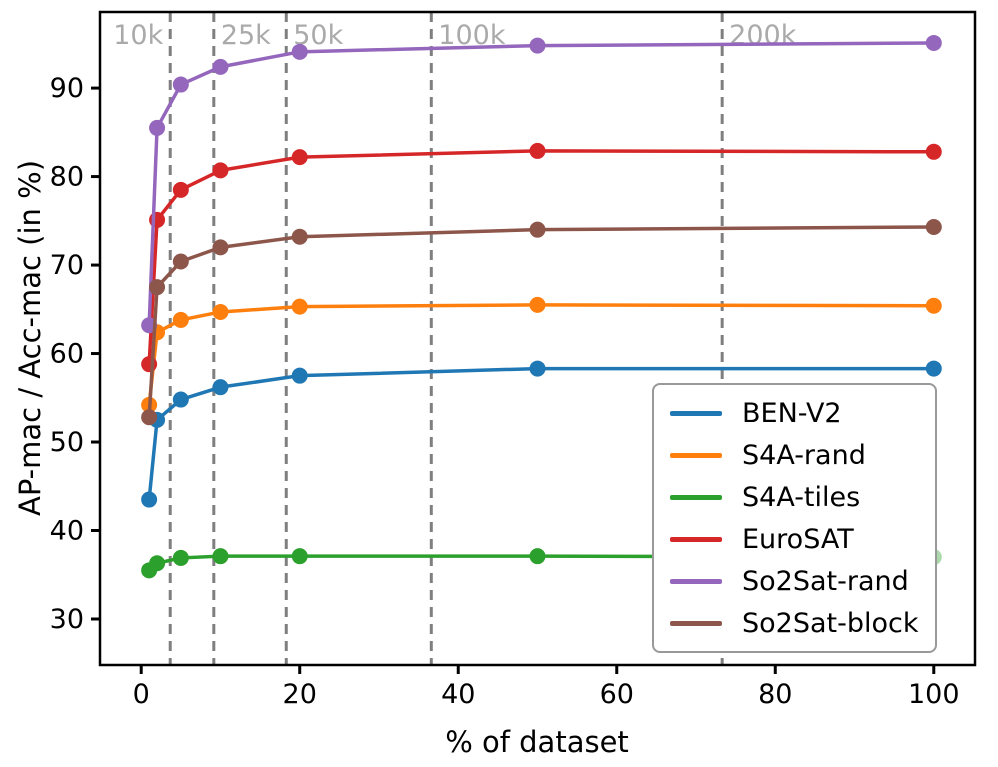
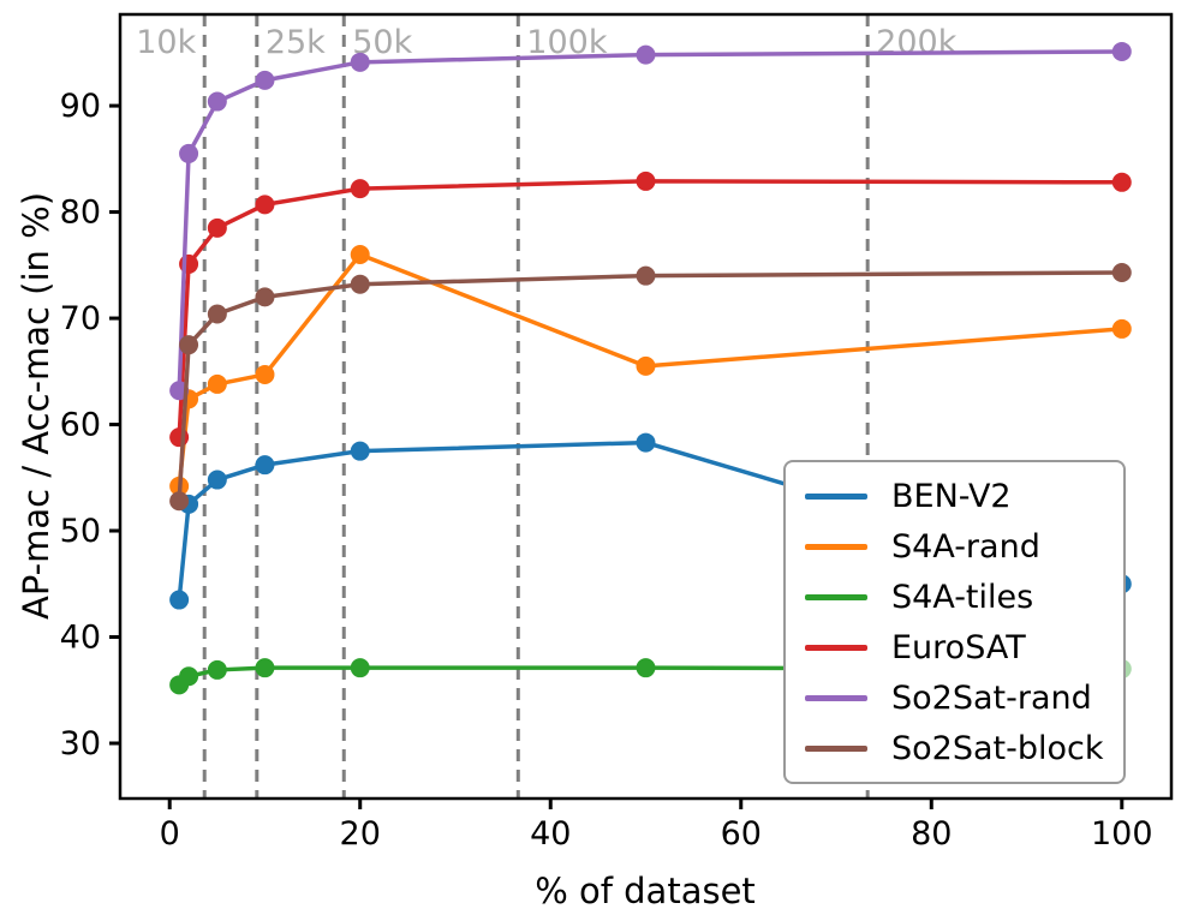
S4A-rand/20: 65 -> 76
BEN-V2/100: 58 -> 45
S4A-rand/100: 65 -> 69
